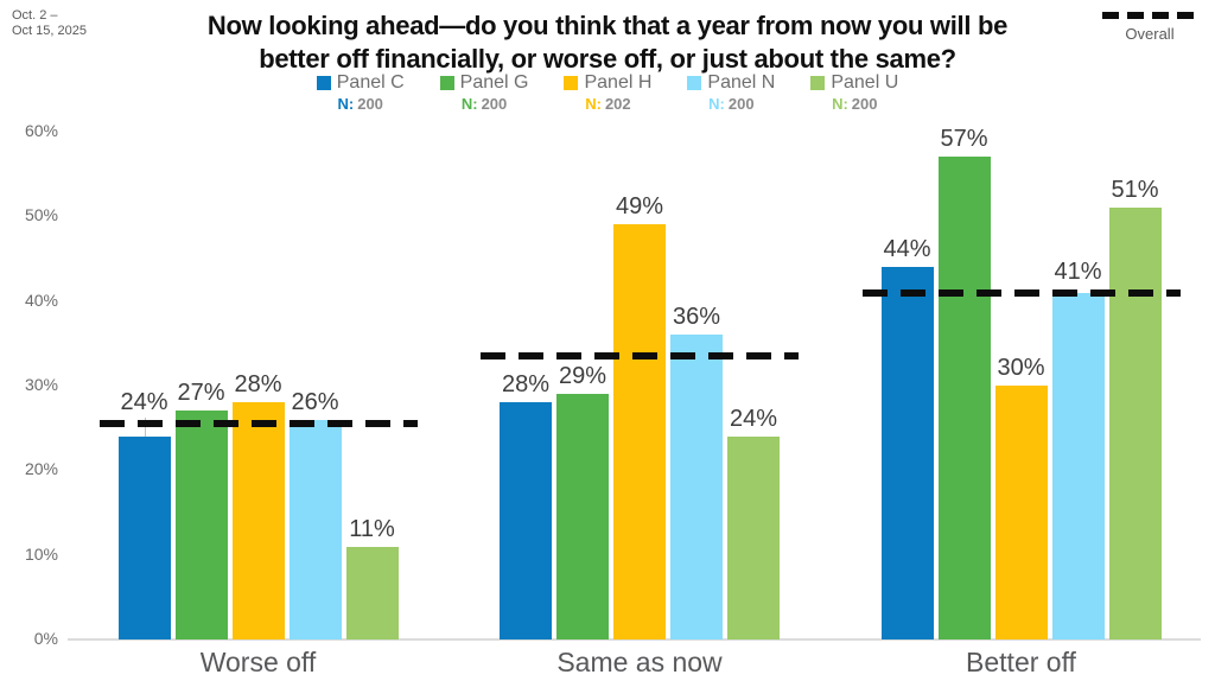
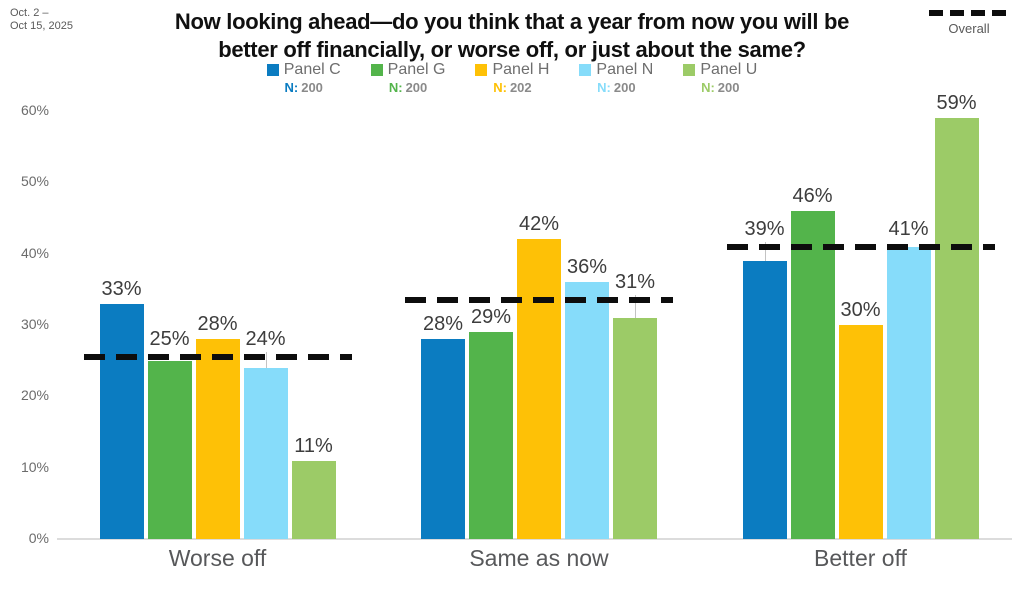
Panel C/Worse off: 24% -> 33%
Panel G/Worse off: 27% -> 25%
Panel N/Worse off: 26% -> 24%
Panel H/Same as now: 49% -> 42%
Panel U/Same as now: 24% -> 31%
Panel C/Better off: 44% -> 39%
Panel G/Better off: 57% -> 46%
Panel U/Better off: 51% -> 59%
